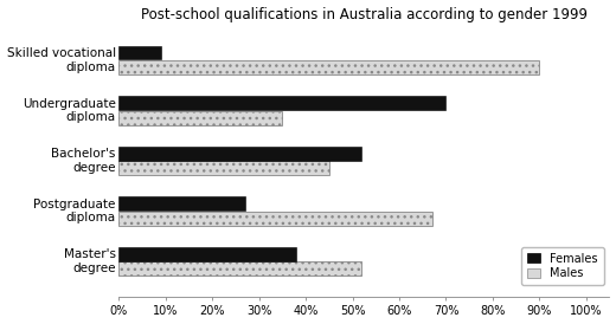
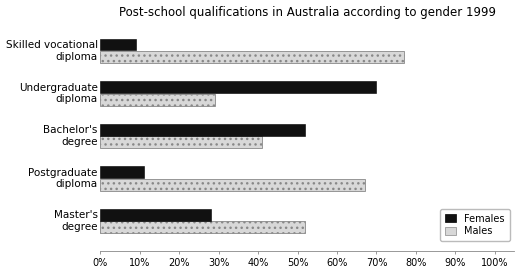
Males/Skilled vocational diploma: 90% -> 77%
Males/Undergraduate diploma: 35% -> 29%
Males/Bachelor's degree: 45% -> 41%
Females/Postgraduate diploma: 27% -> 11%
Females/Master's degree: 38% -> 28%
